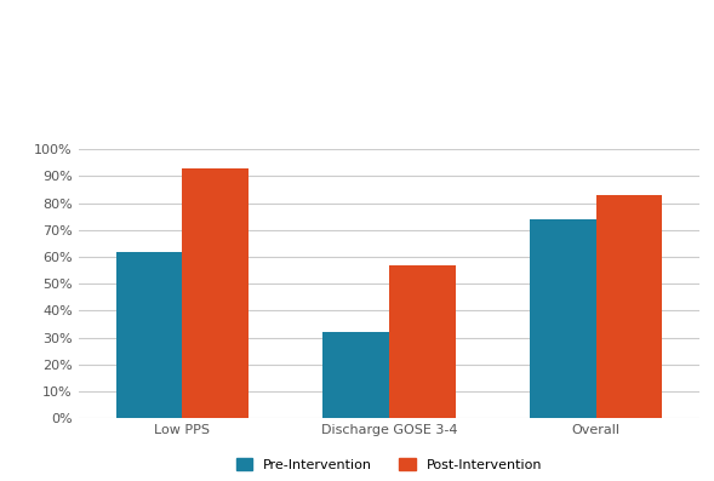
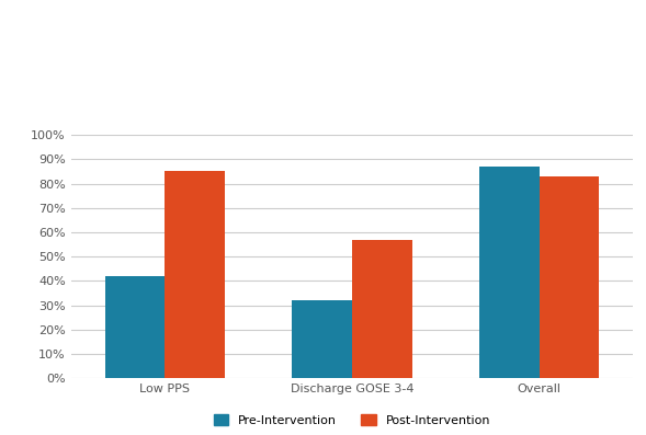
Pre-Intervention/Low PPS: 62% -> 42%
Post-Intervention/Low PPS: 93% -> 85%
Pre-Intervention/Overall: 74% -> 87%
